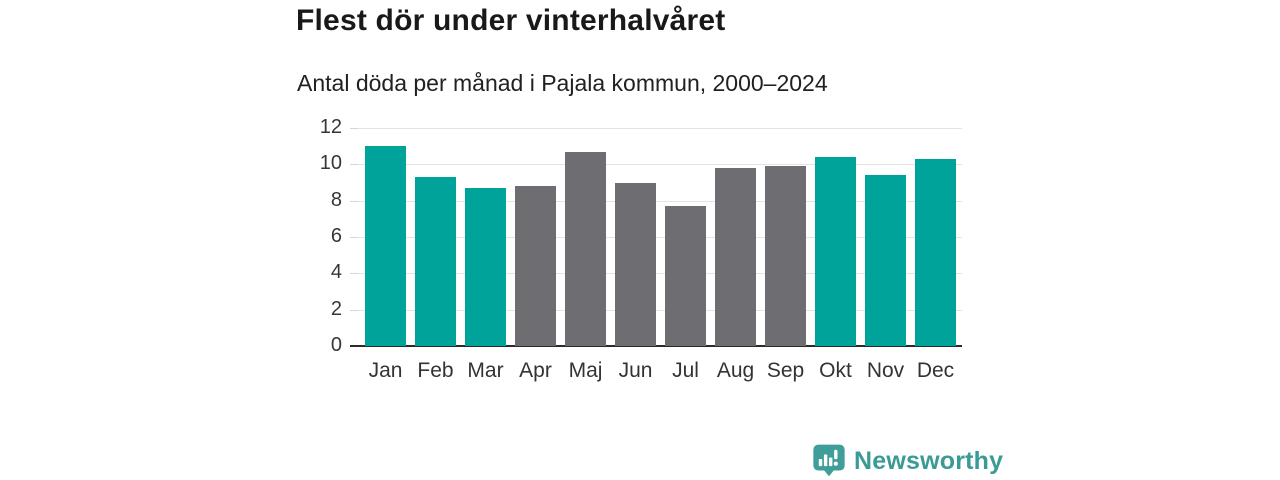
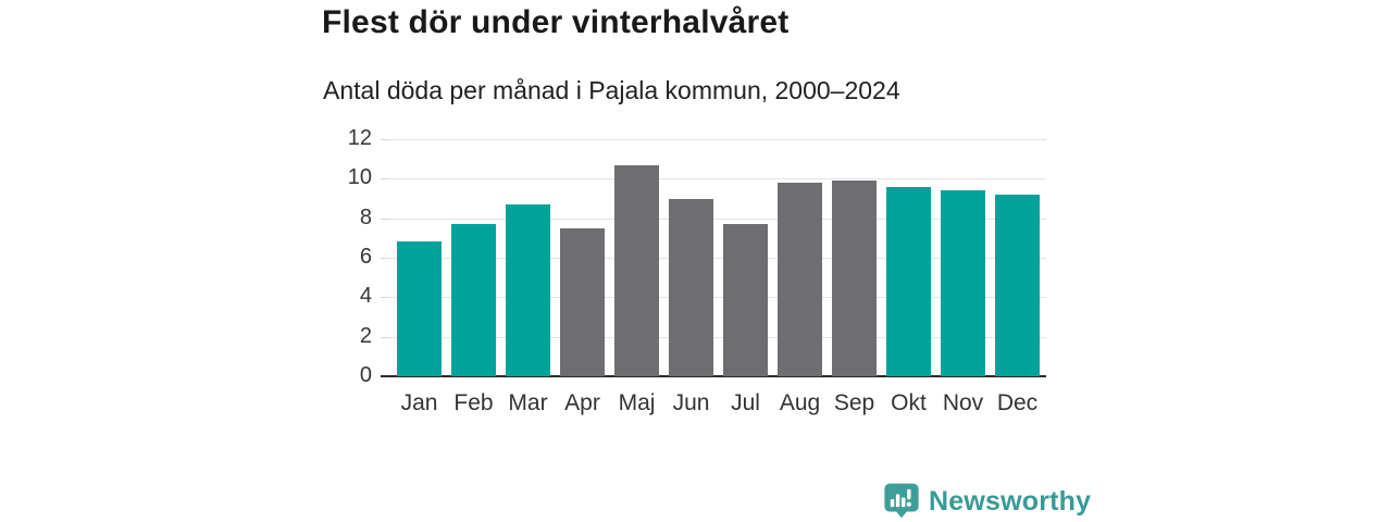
Jan: 11.0 -> 6.8
Feb: 9.3 -> 7.7
Apr: 8.8 -> 7.5
Okt: 10.4 -> 9.6
Dec: 10.3 -> 9.2
